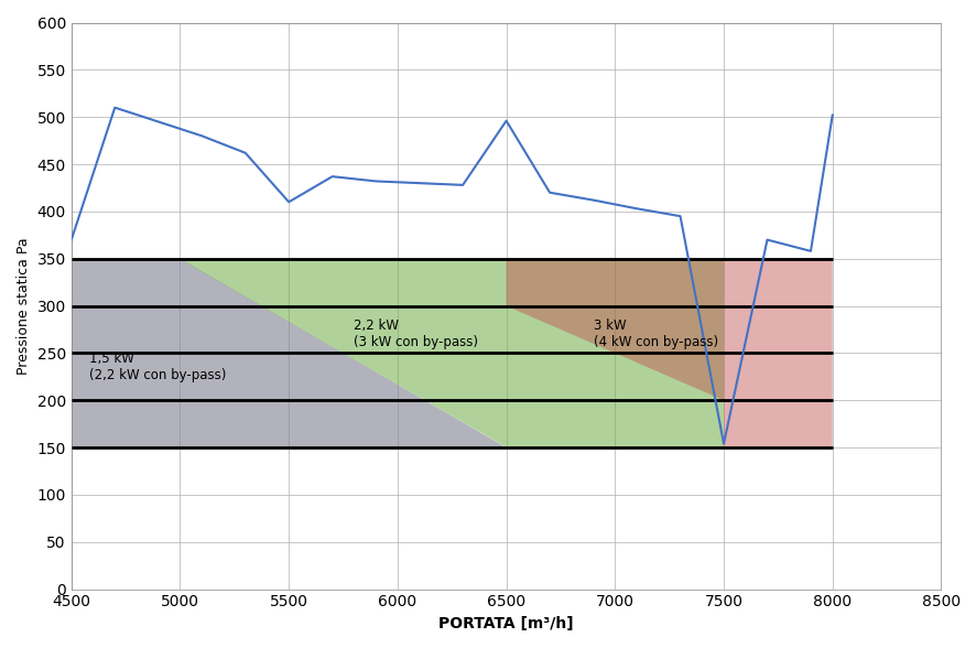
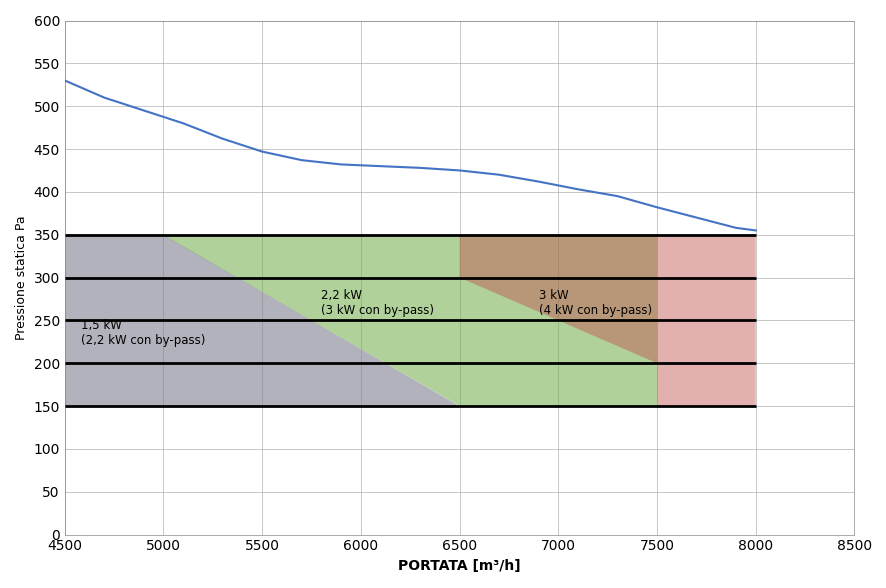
4500: 370 -> 530
5500: 410 -> 447
6500: 496 -> 425
7500: 154 -> 382
8000: 502 -> 355
